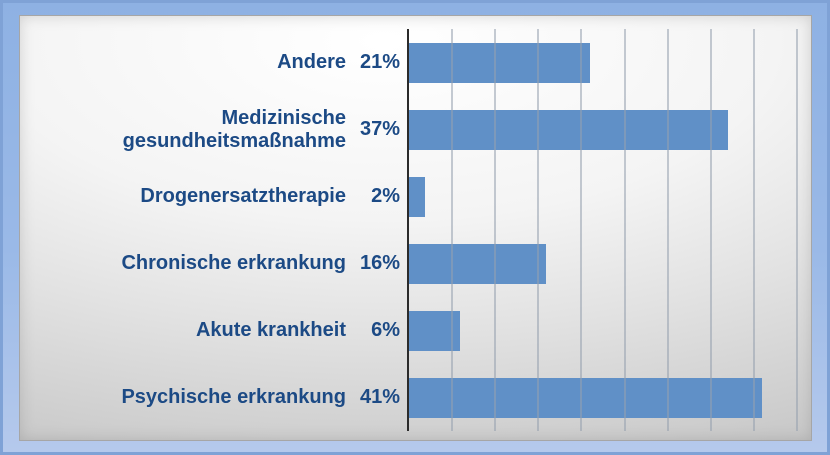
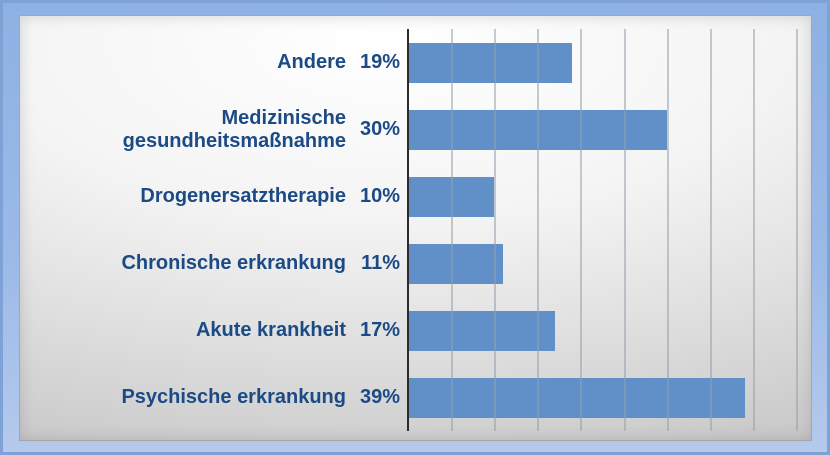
Andere: 21% -> 19%
Medizinische gesundheitsmaßnahme: 37% -> 30%
Drogenersatztherapie: 2% -> 10%
Chronische erkrankung: 16% -> 11%
Akute krankheit: 6% -> 17%
Psychische erkrankung: 41% -> 39%
